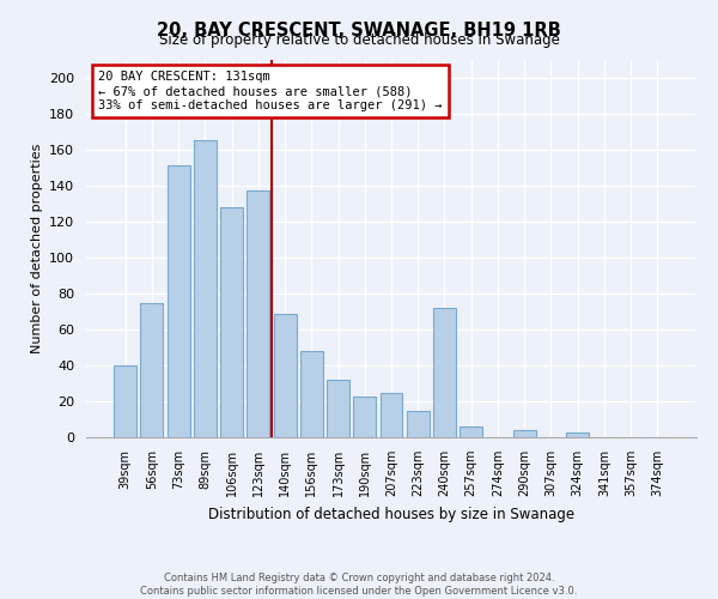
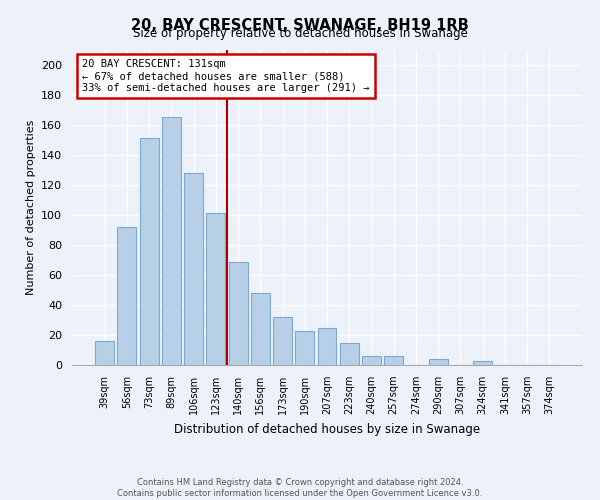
39sqm: 40 -> 16
56sqm: 75 -> 92
123sqm: 137 -> 101
240sqm: 72 -> 6
